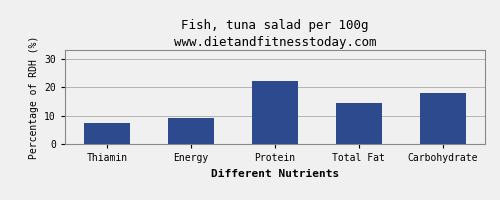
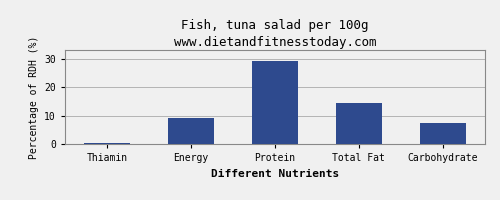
Thiamin: 7.5 -> 0.3
Protein: 22.0 -> 29.2
Carbohydrate: 18.0 -> 7.2
